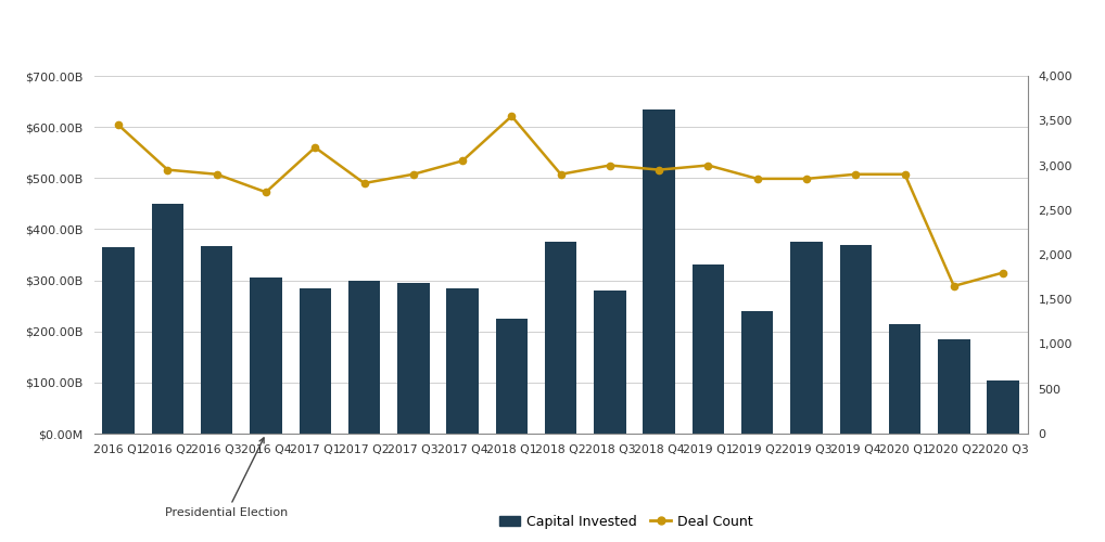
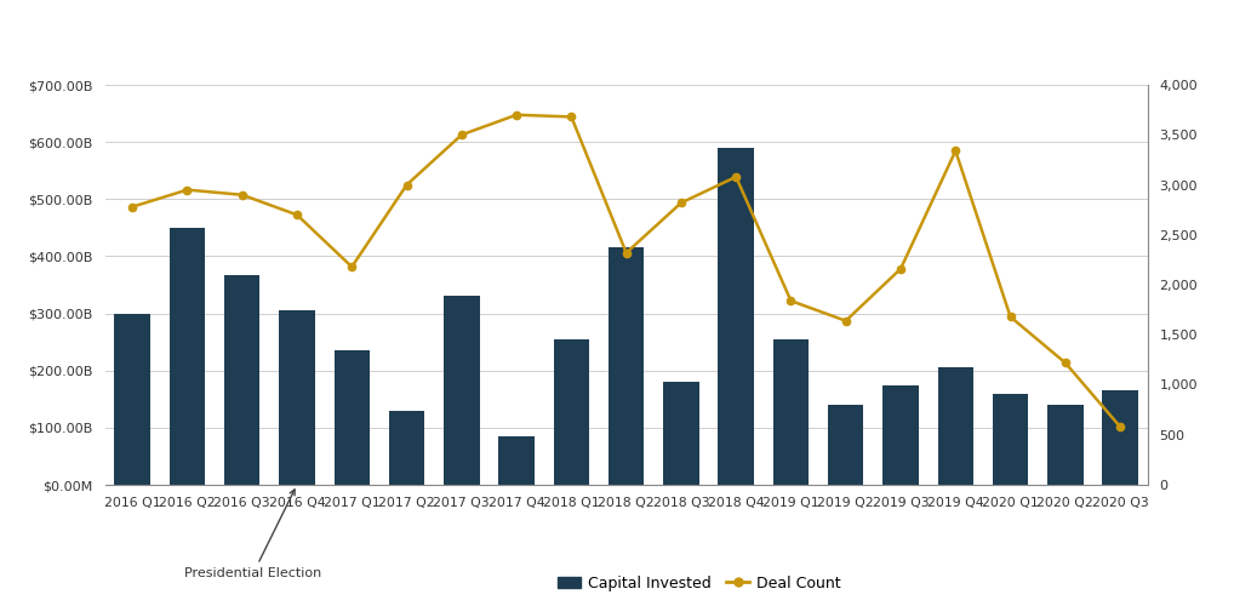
Capital Invested/2016 Q1: $365B -> $300B
Deal Count/2016 Q1: 3,450 -> 2,780
Capital Invested/2017 Q1: $285B -> $235B
Deal Count/2017 Q1: 3,200 -> 2,180
Capital Invested/2017 Q2: $300B -> $130B
Deal Count/2017 Q2: 2,800 -> 3,000
Capital Invested/2017 Q3: $295B -> $330B
Deal Count/2017 Q3: 2,900 -> 3,500
Capital Invested/2017 Q4: $285B -> $85B
Deal Count/2017 Q4: 3,050 -> 3,700
Capital Invested/2018 Q1: $225B -> $255B
Deal Count/2018 Q1: 3,550 -> 3,680
Capital Invested/2018 Q2: $375B -> $415B
Deal Count/2018 Q2: 2,900 -> 2,320
Capital Invested/2018 Q3: $280B -> $180B
Deal Count/2018 Q3: 3,000 -> 2,820
Capital Invested/2018 Q4: $635B -> $590B
Deal Count/2018 Q4: 2,950 -> 3,080
Capital Invested/2019 Q1: $330B -> $255B
Deal Count/2019 Q1: 3,000 -> 1,840
Capital Invested/2019 Q2: $240B -> $140B
Deal Count/2019 Q2: 2,850 -> 1,640
Capital Invested/2019 Q3: $375B -> $175B
Deal Count/2019 Q3: 2,850 -> 2,160
Capital Invested/2019 Q4: $370B -> $205B
Deal Count/2019 Q4: 2,900 -> 3,340
Capital Invested/2020 Q1: $215B -> $160B
Deal Count/2020 Q1: 2,900 -> 1,680
Capital Invested/2020 Q2: $185B -> $140B
Deal Count/2020 Q2: 1,650 -> 1,220
Capital Invested/2020 Q3: $105B -> $165B
Deal Count/2020 Q3: 1,800 -> 580
